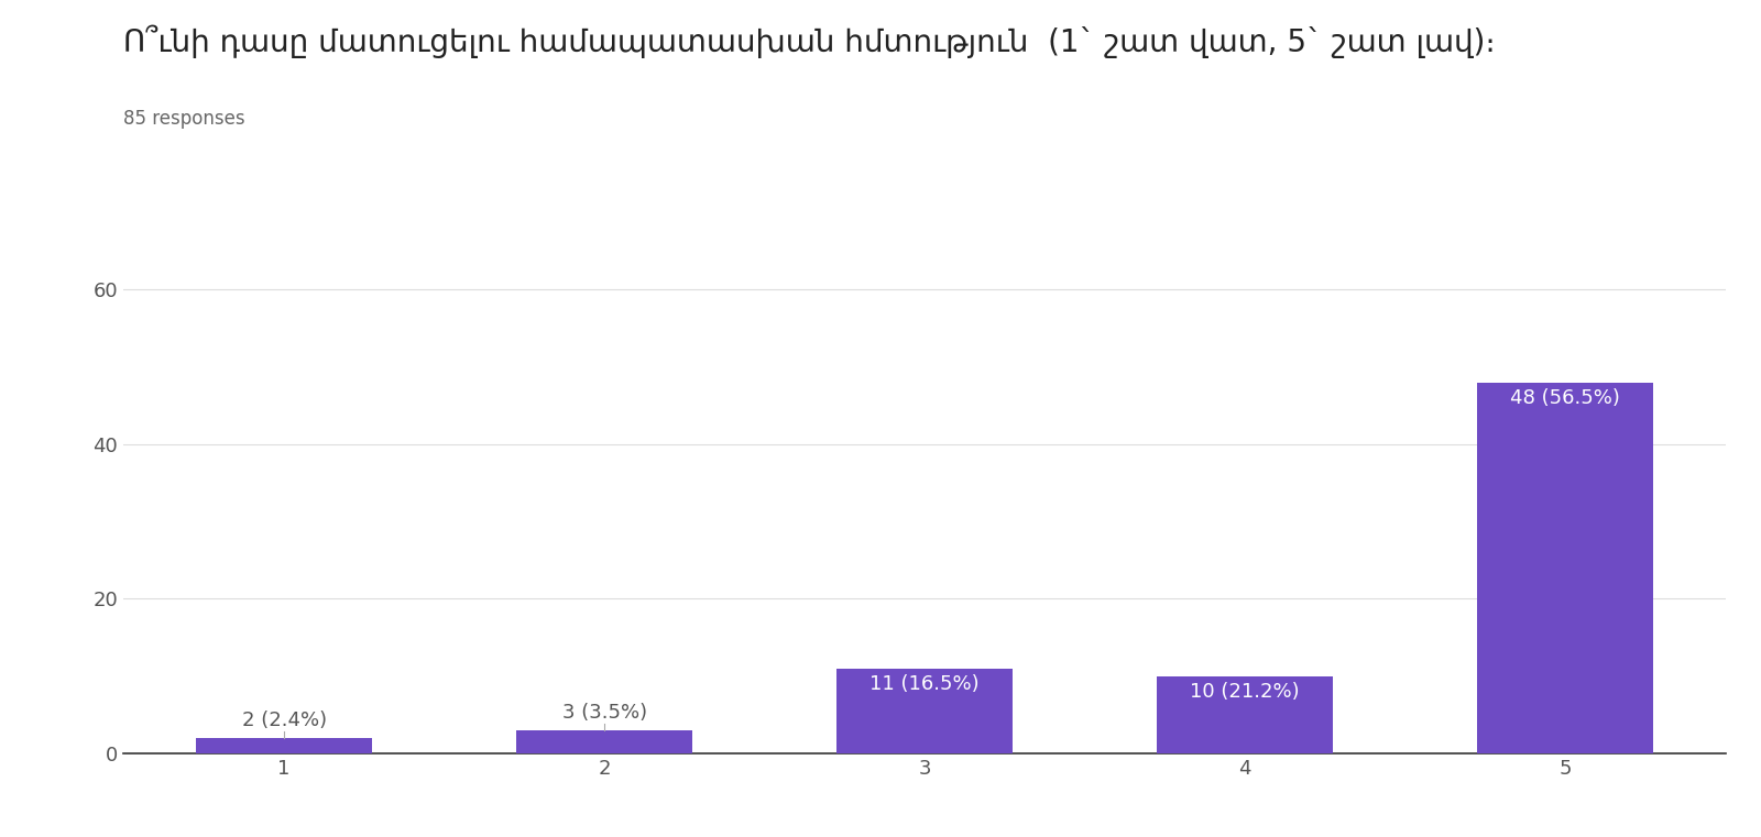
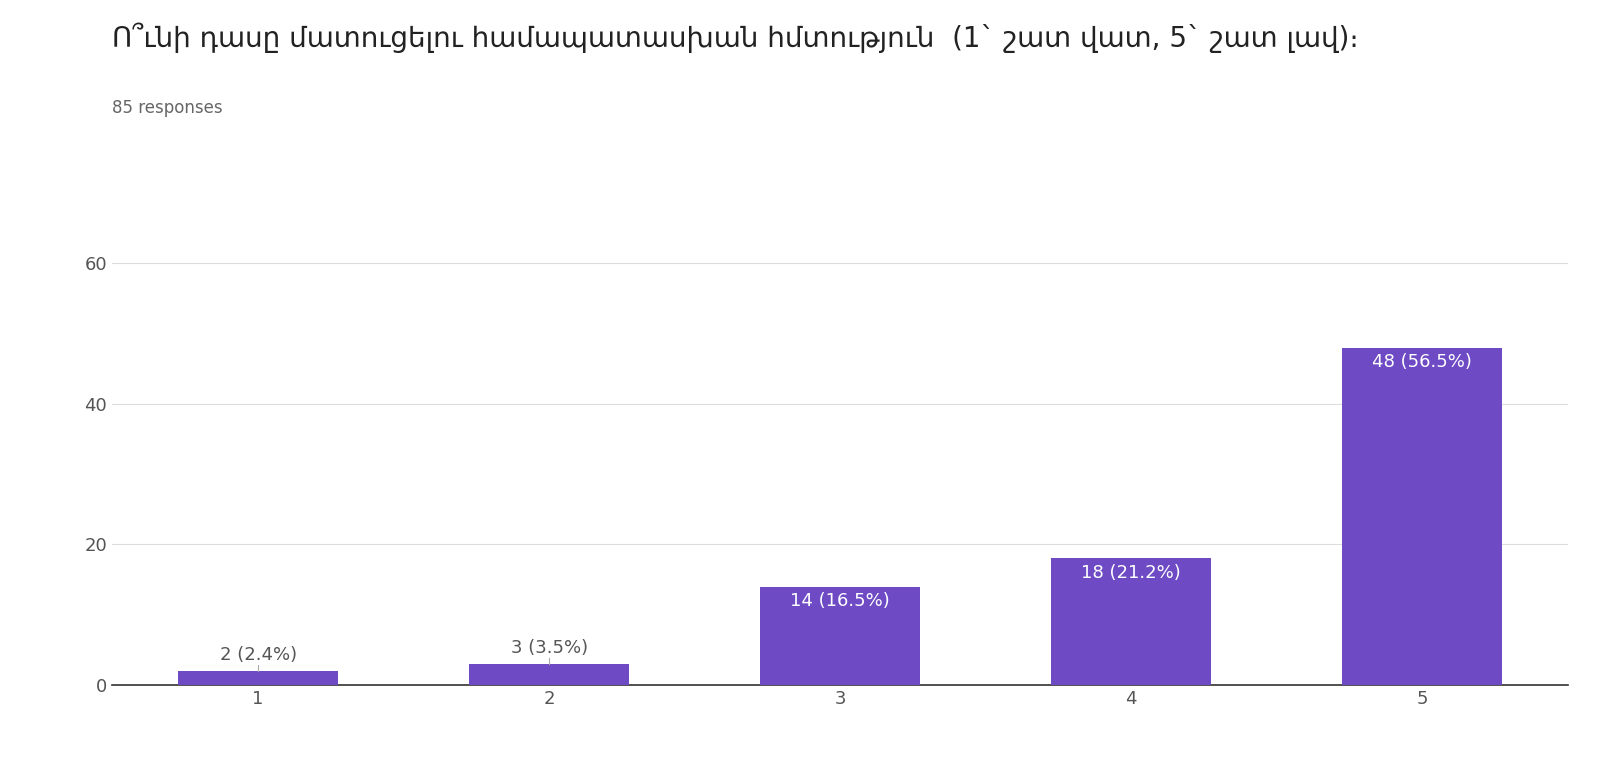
3: 11 -> 14
4: 10 -> 18
